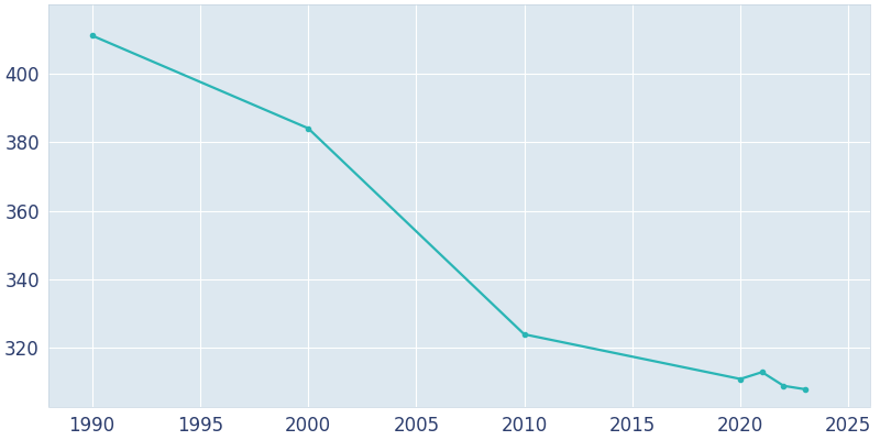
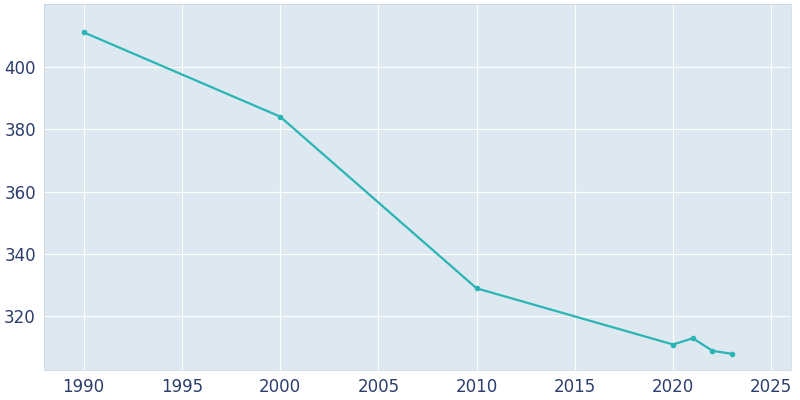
2010: 324 -> 329
